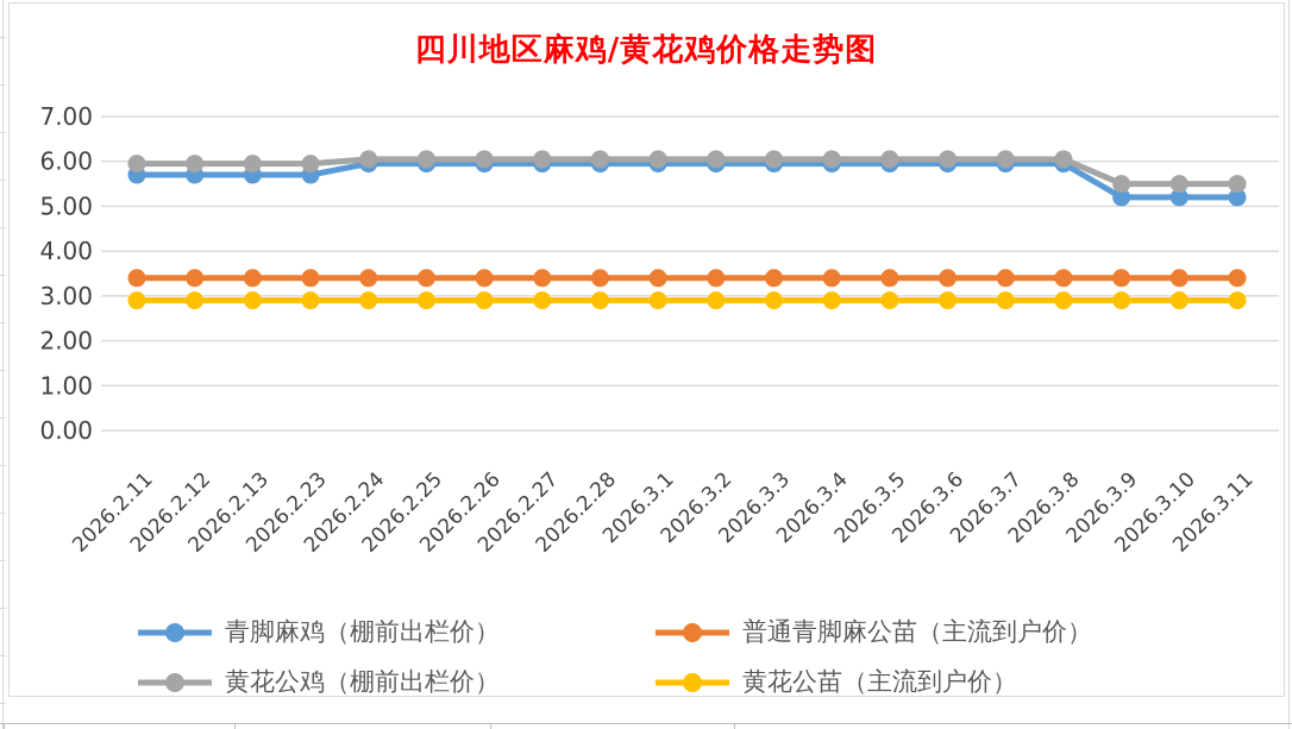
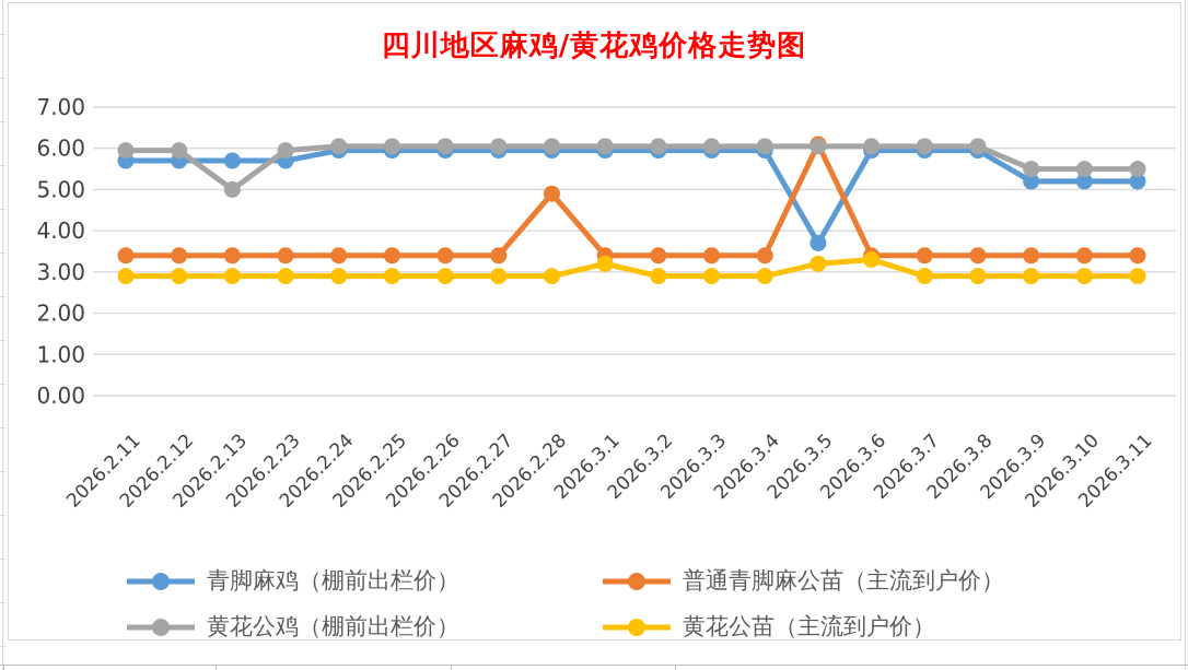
黄花公鸡（棚前出栏价）/2026.2.13: 6.0 -> 5.0
普通青脚麻公苗（主流到户价）/2026.2.28: 3.4 -> 4.9
黄花公苗（主流到户价）/2026.3.1: 2.9 -> 3.2
青脚麻鸡（棚前出栏价）/2026.3.5: 6.0 -> 3.7
普通青脚麻公苗（主流到户价）/2026.3.5: 3.4 -> 6.1
黄花公苗（主流到户价）/2026.3.5: 2.9 -> 3.2
黄花公苗（主流到户价）/2026.3.6: 2.9 -> 3.3
